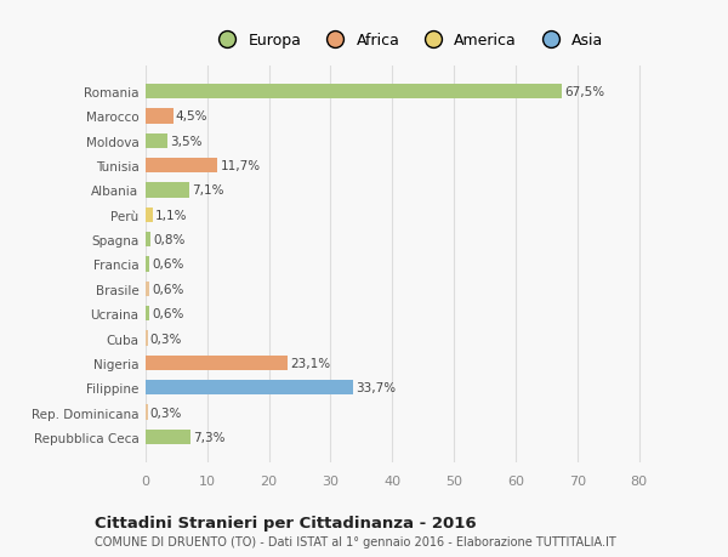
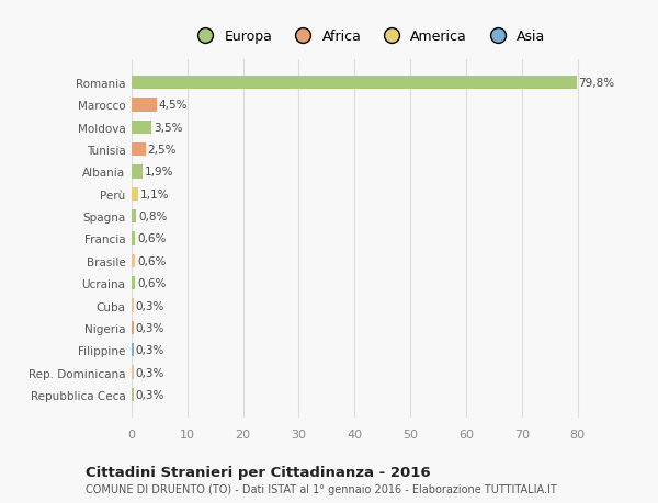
Romania: 67,5% -> 79,8%
Tunisia: 11,7% -> 2,5%
Albania: 7,1% -> 1,9%
Nigeria: 23,1% -> 0,3%
Filippine: 33,7% -> 0,3%
Repubblica Ceca: 7,3% -> 0,3%
